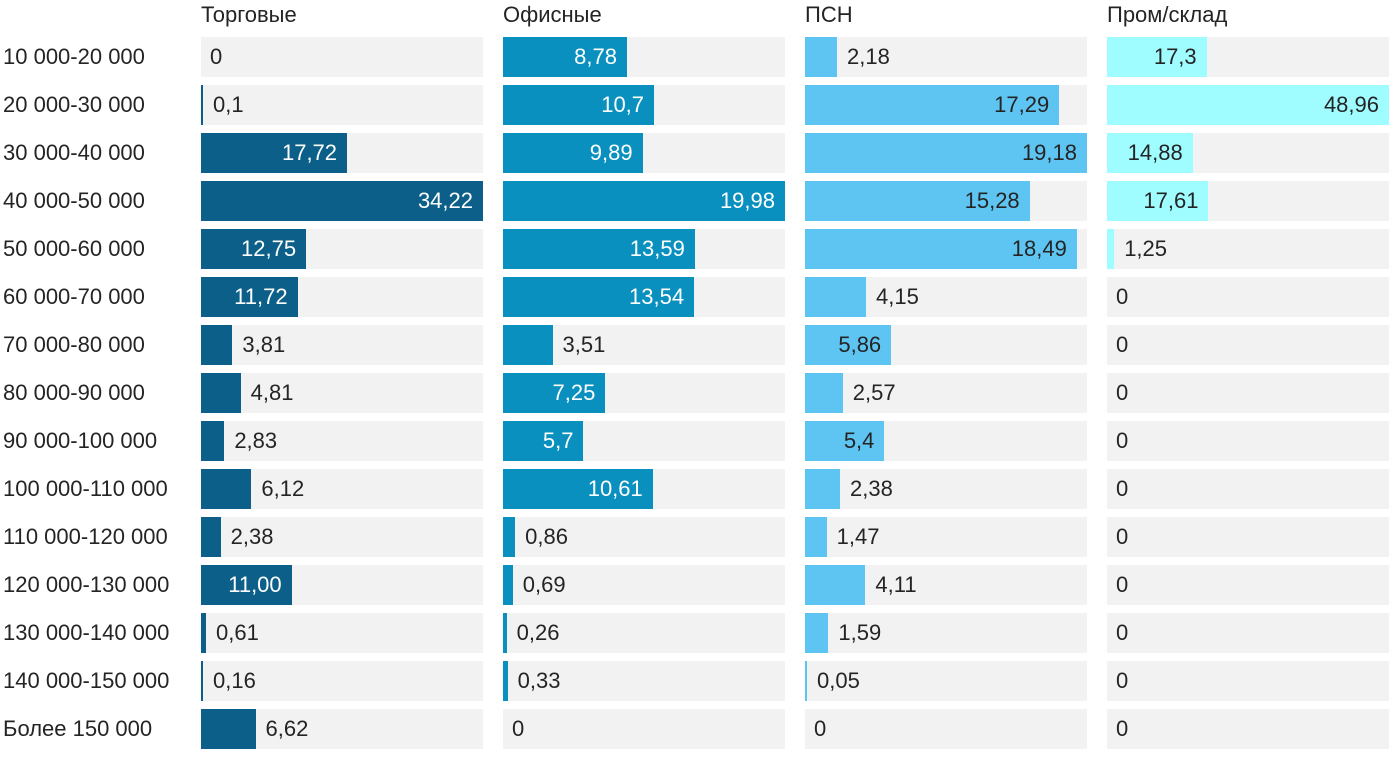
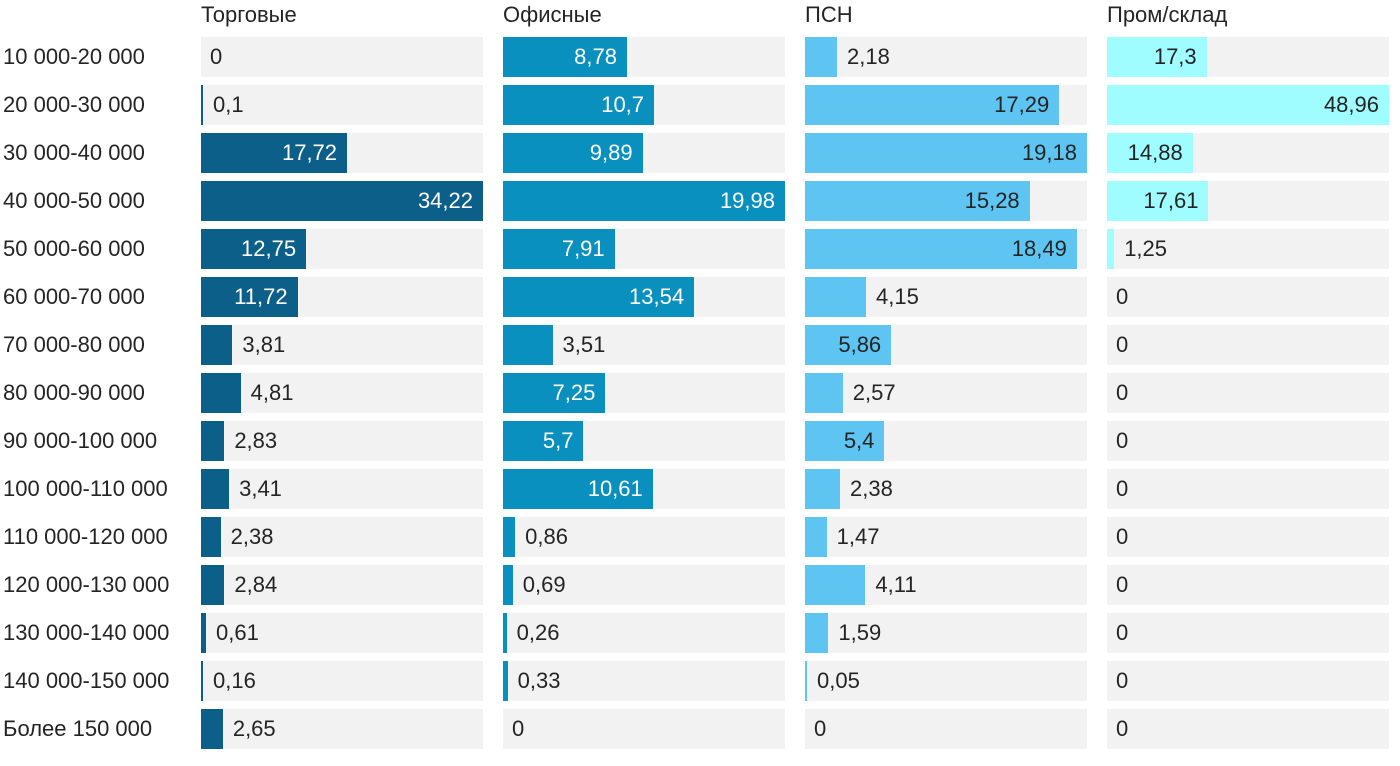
Офисные/50 000-60 000: 13,59 -> 7,91
Торговые/100 000-110 000: 6,12 -> 3,41
Торговые/120 000-130 000: 11,00 -> 2,84
Торговые/Более 150 000: 6,62 -> 2,65
